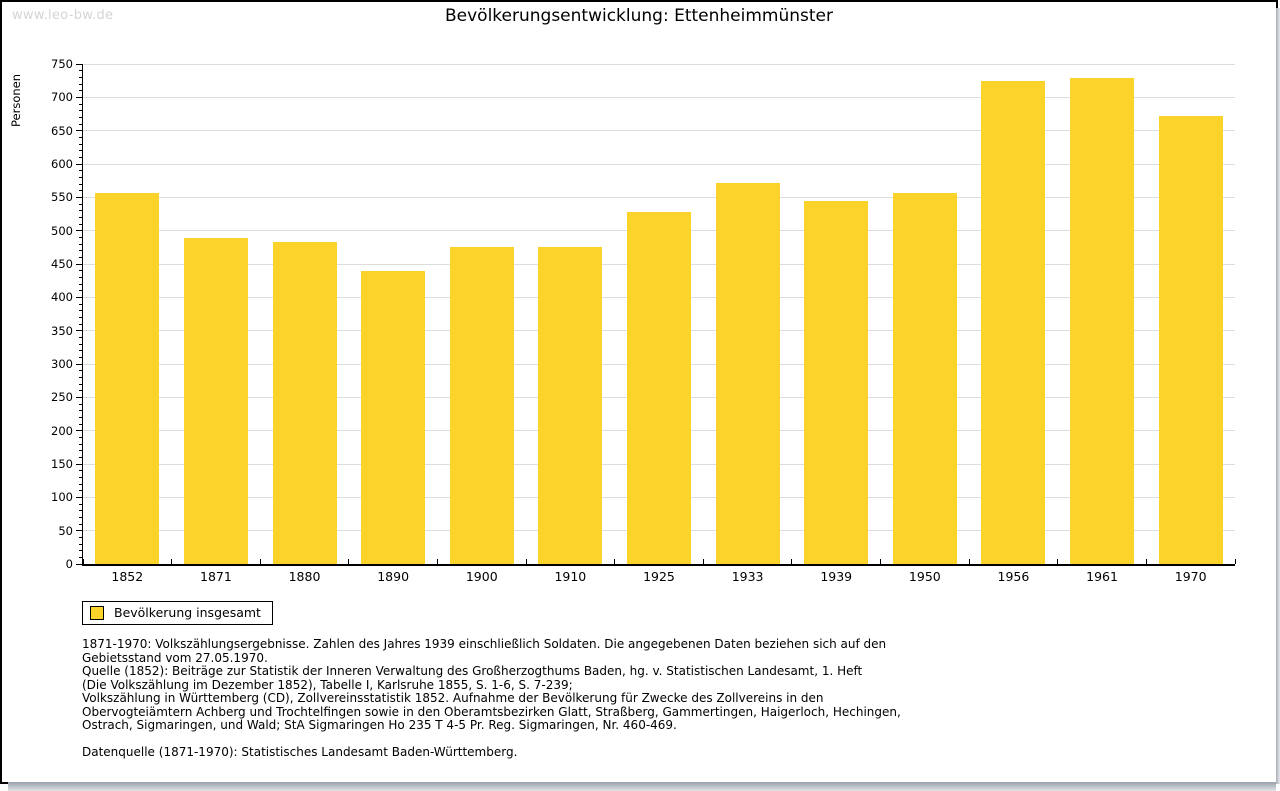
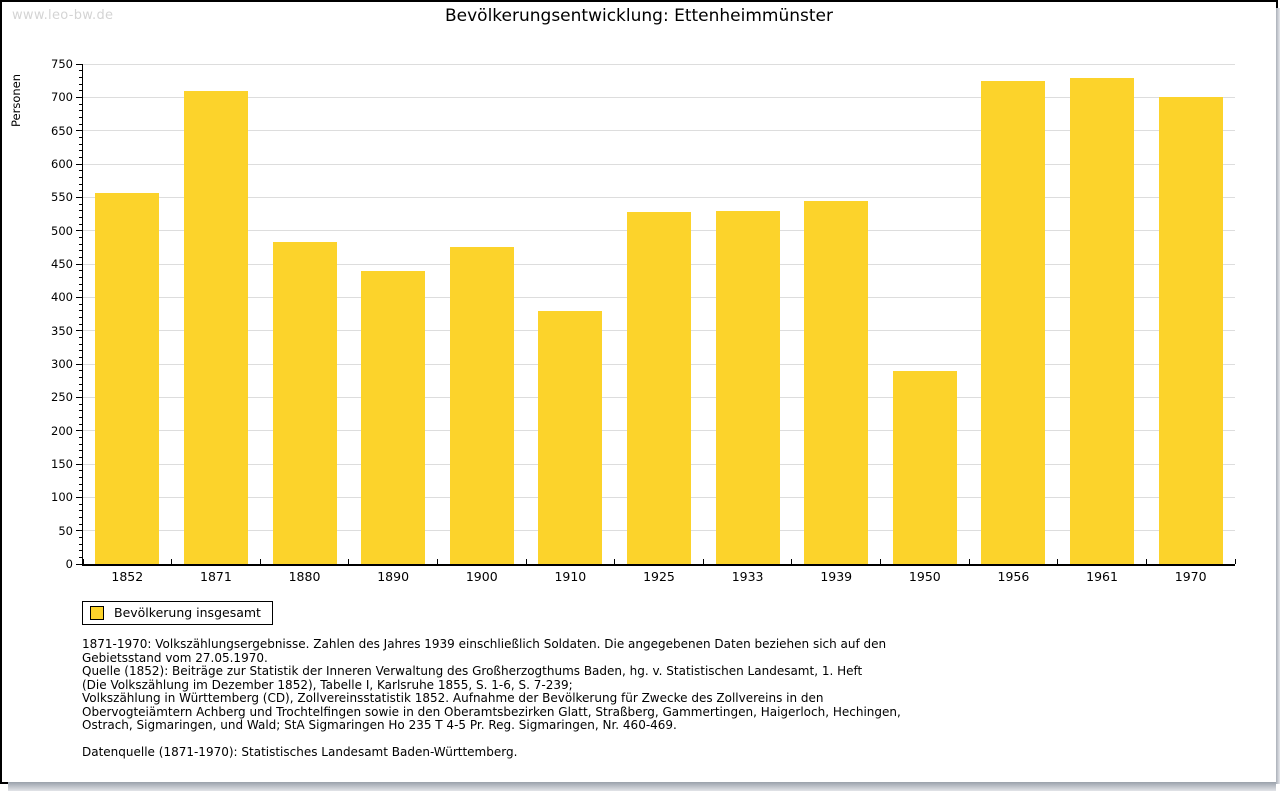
1871: 490 -> 710
1910: 480 -> 380
1933: 570 -> 530
1950: 560 -> 290
1970: 670 -> 700
